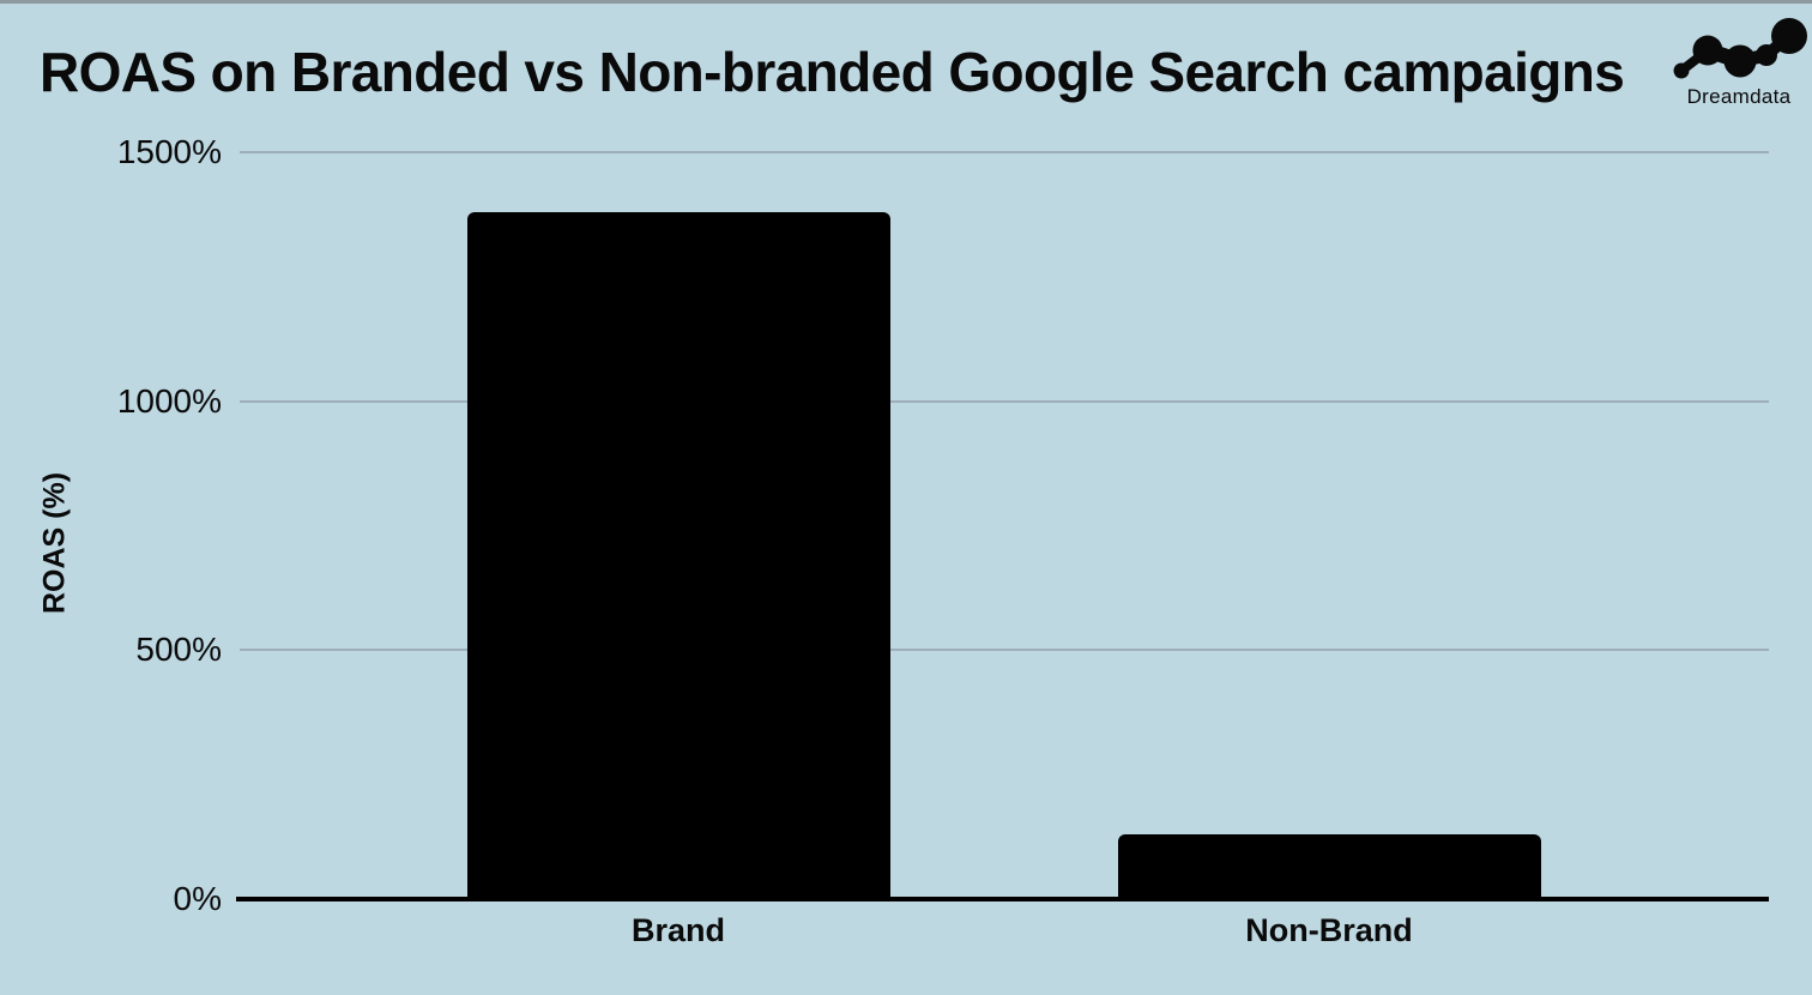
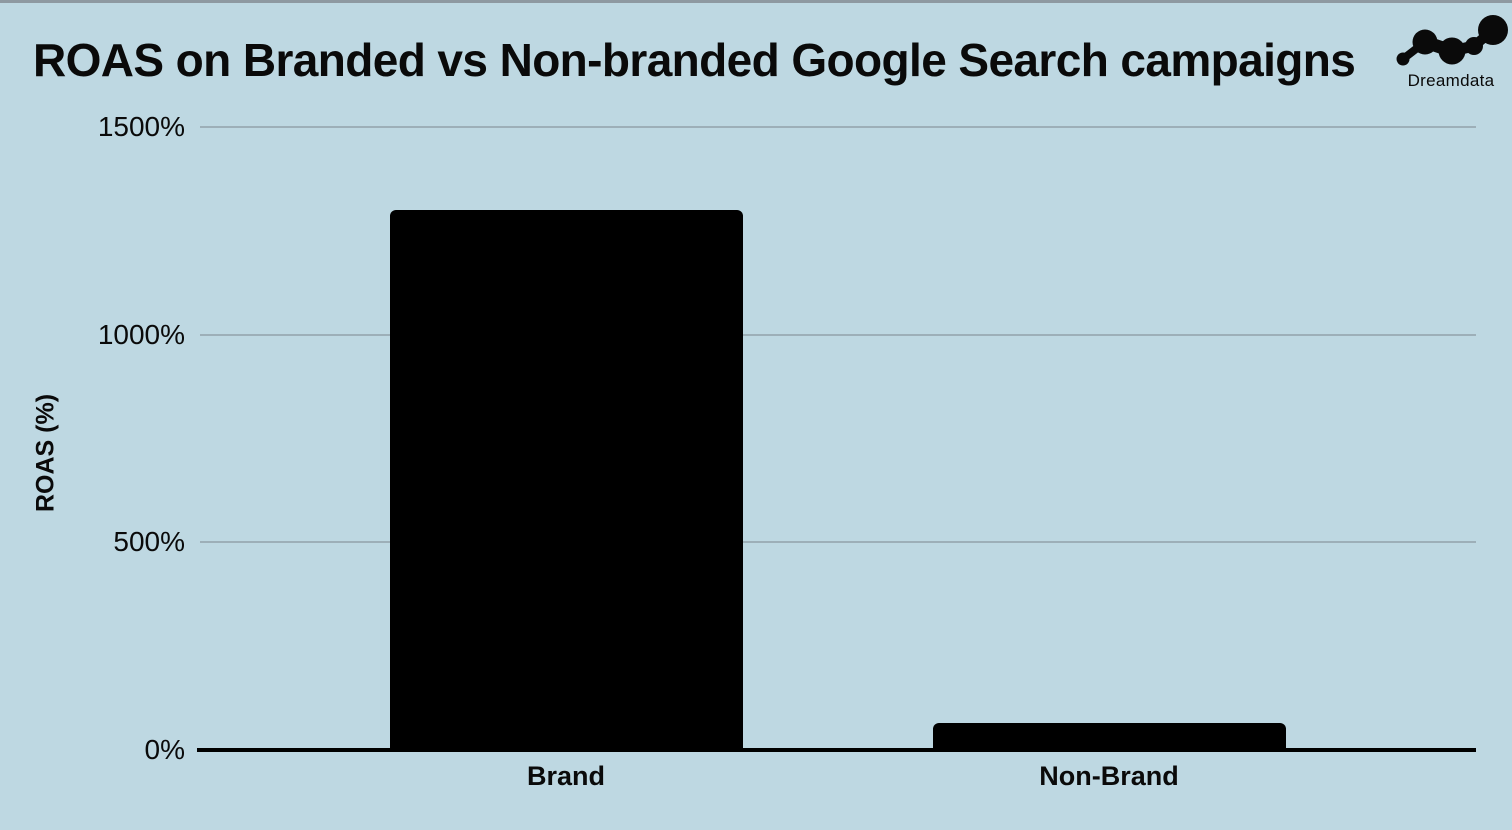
Brand: 1380% -> 1300%
Non-Brand: 130% -> 60%
